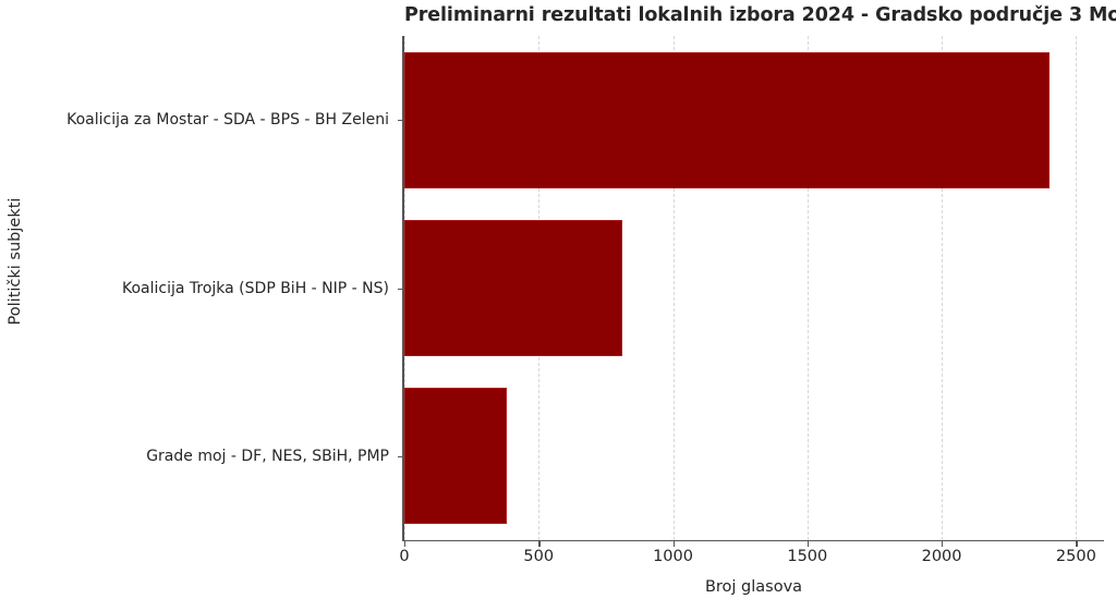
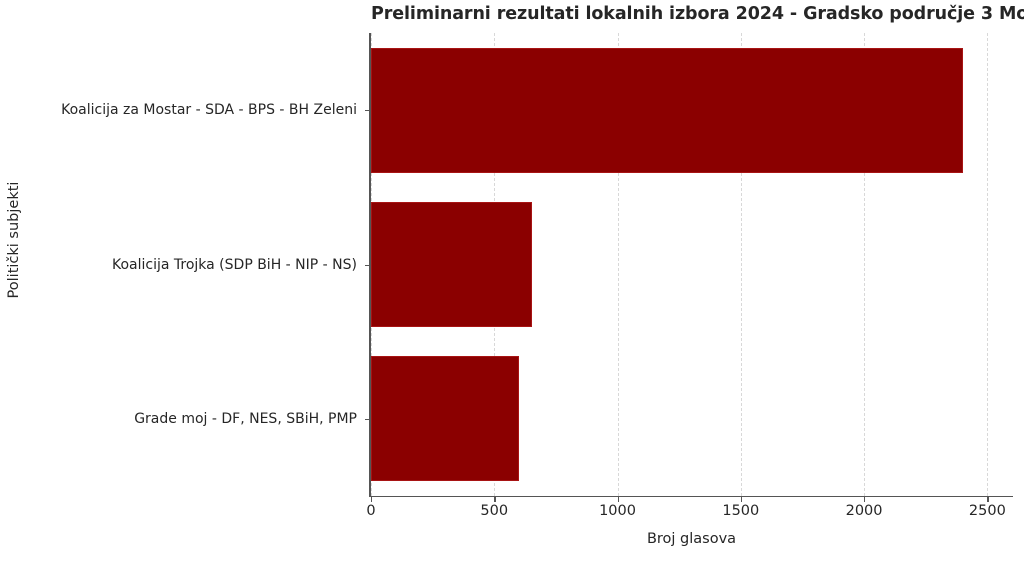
Koalicija Trojka (SDP BiH - NIP - NS): 810 -> 660
Grade moj - DF, NES, SBiH, PMP: 380 -> 600
